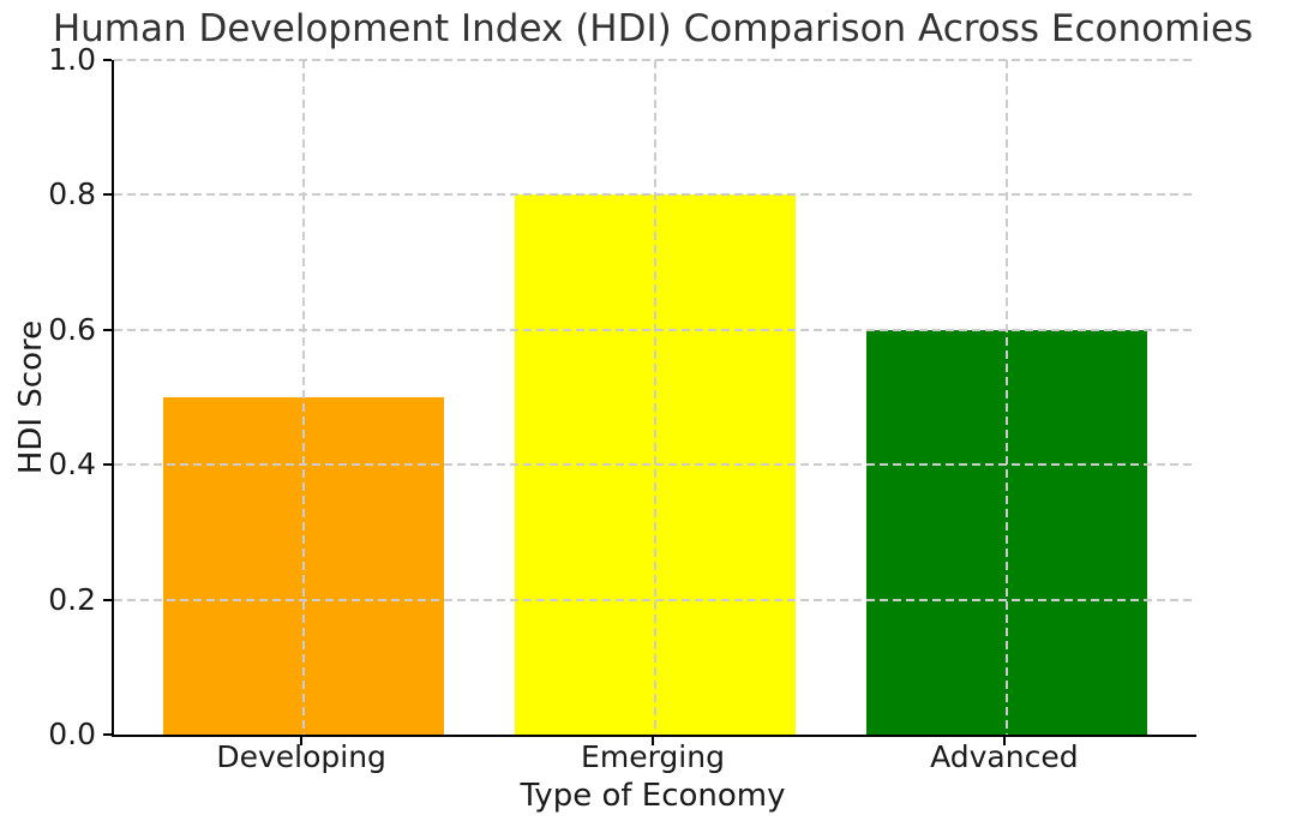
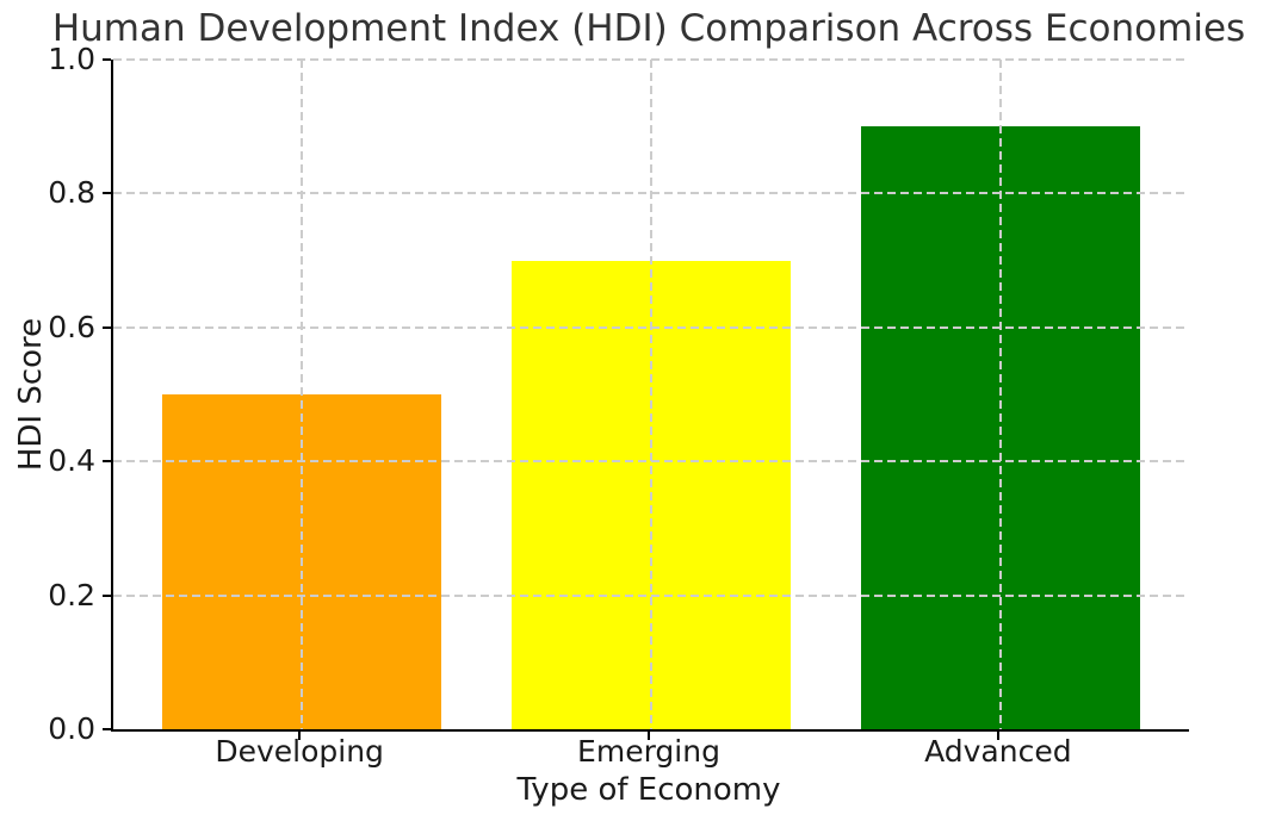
Emerging: 0.8 -> 0.7
Advanced: 0.6 -> 0.9
